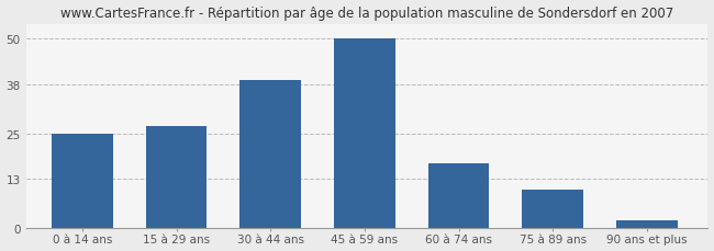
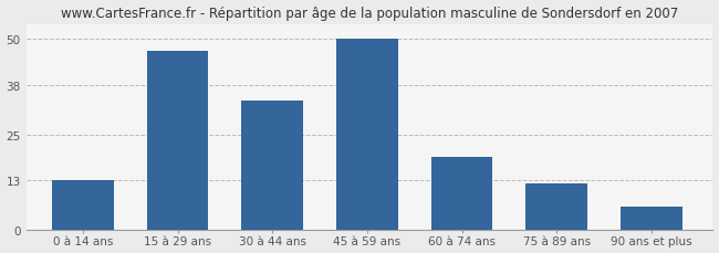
0 à 14 ans: 25 -> 13
15 à 29 ans: 27 -> 47
30 à 44 ans: 39 -> 34
60 à 74 ans: 17 -> 19
75 à 89 ans: 10 -> 12
90 ans et plus: 2 -> 6
